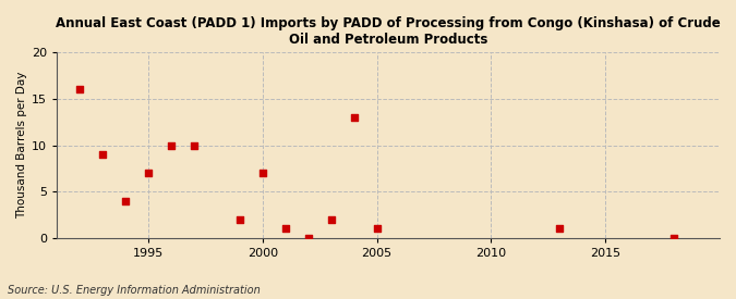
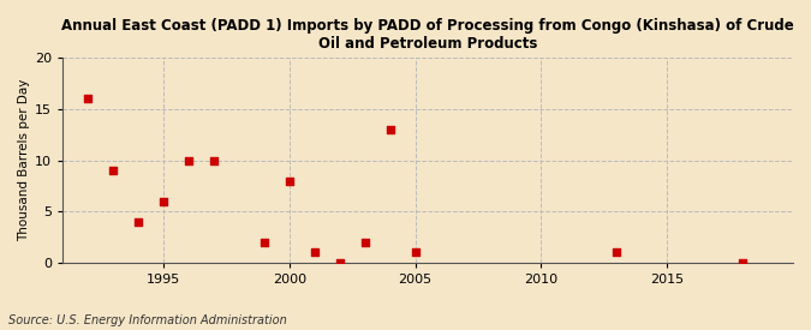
1995: 7.0 -> 6.0
2000: 7.0 -> 8.0
